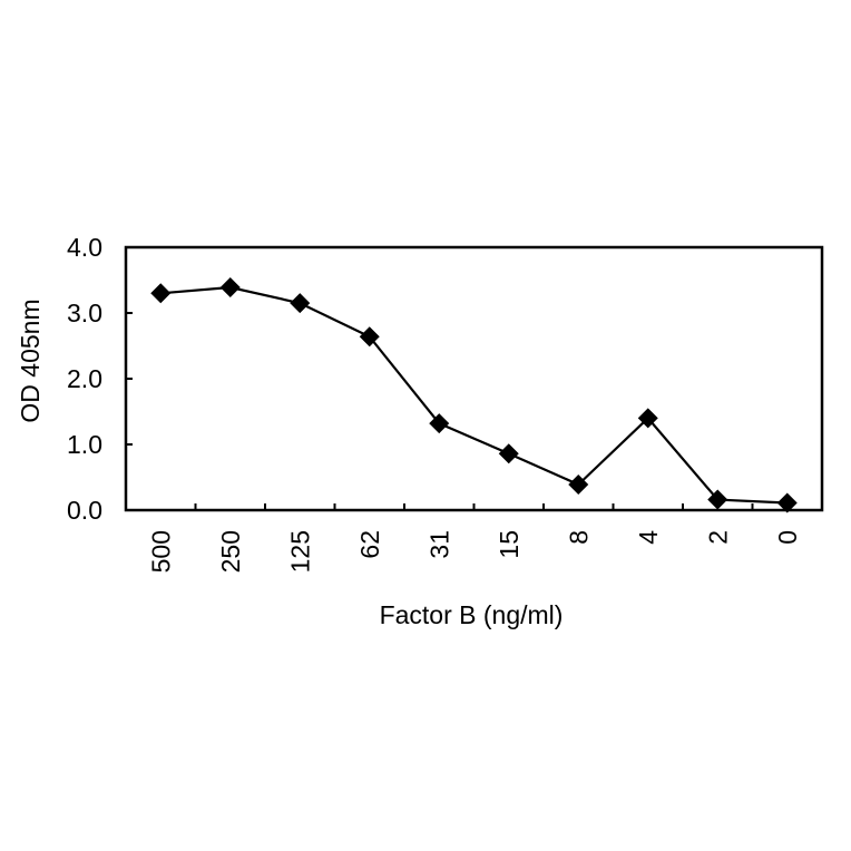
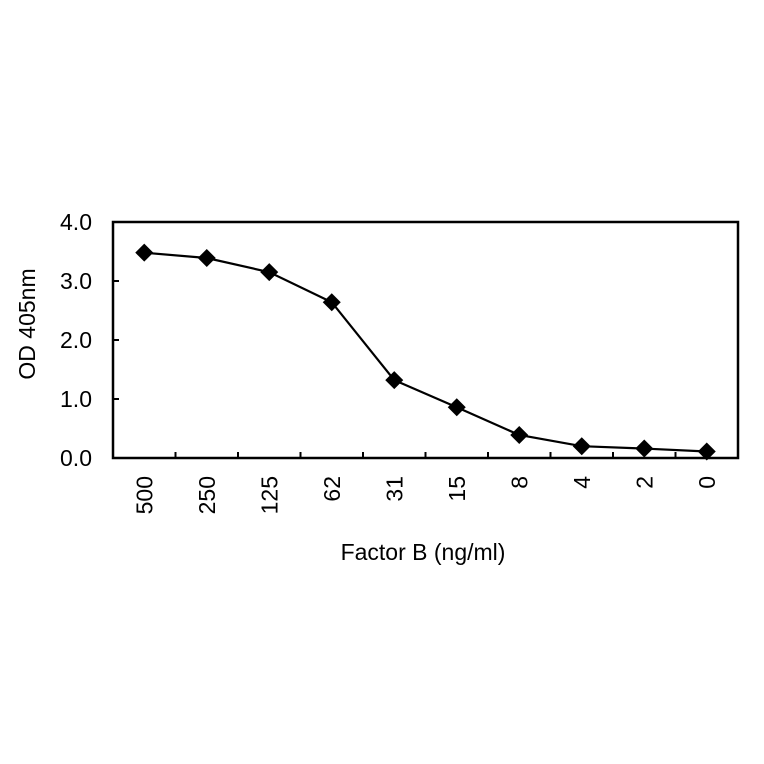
500: 3.3 -> 3.5
4: 1.4 -> 0.2
